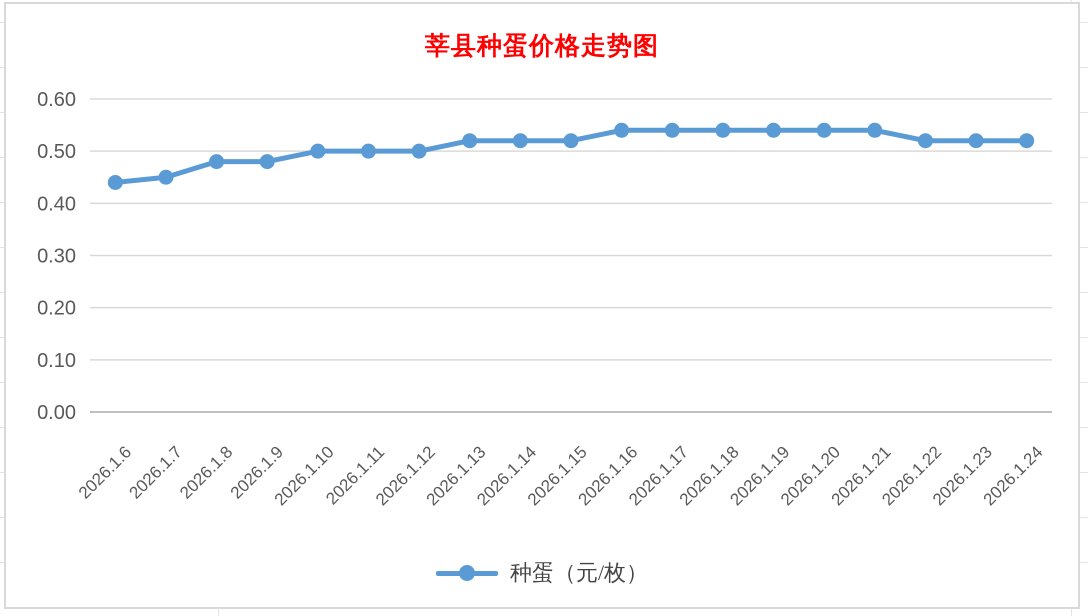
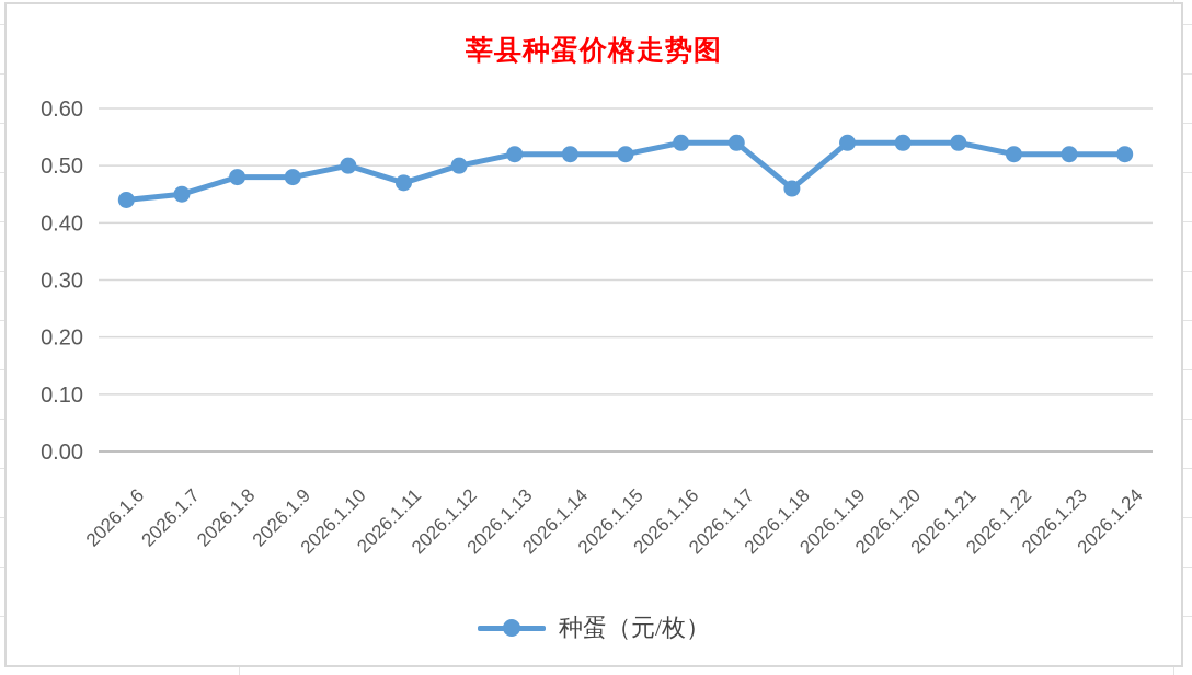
2026.1.11: 0.50 -> 0.47
2026.1.18: 0.54 -> 0.46
